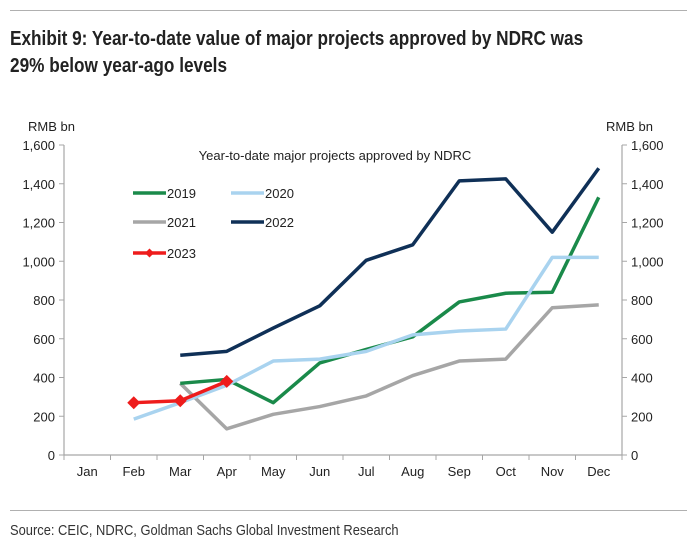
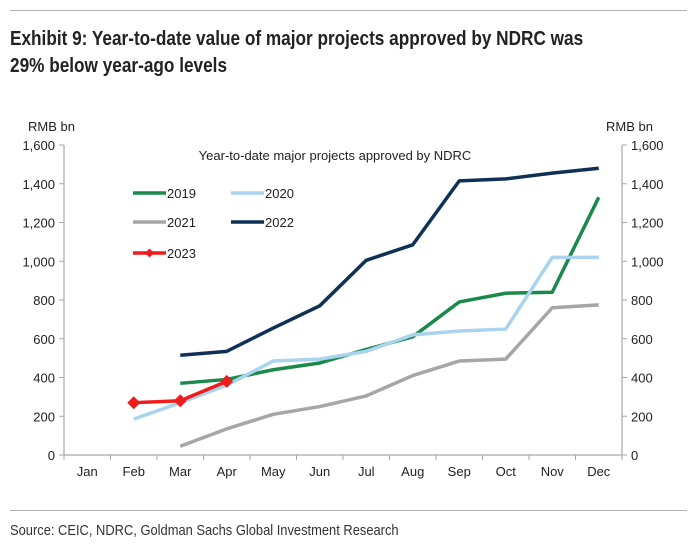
2021/Mar: 370 -> 40
2019/May: 270 -> 440
2022/Nov: 1150 -> 1460
